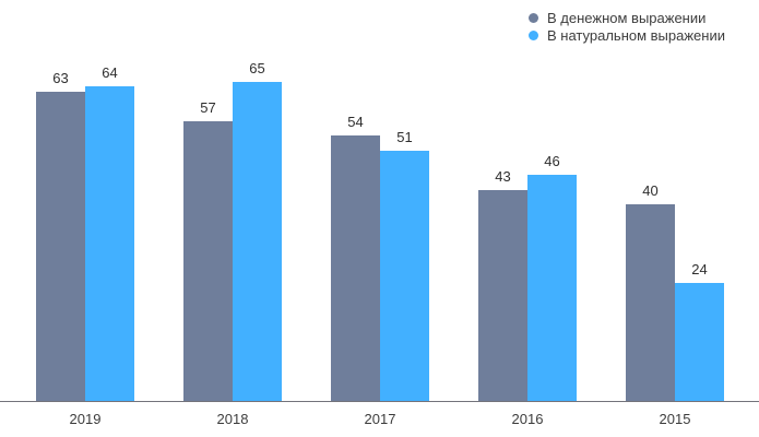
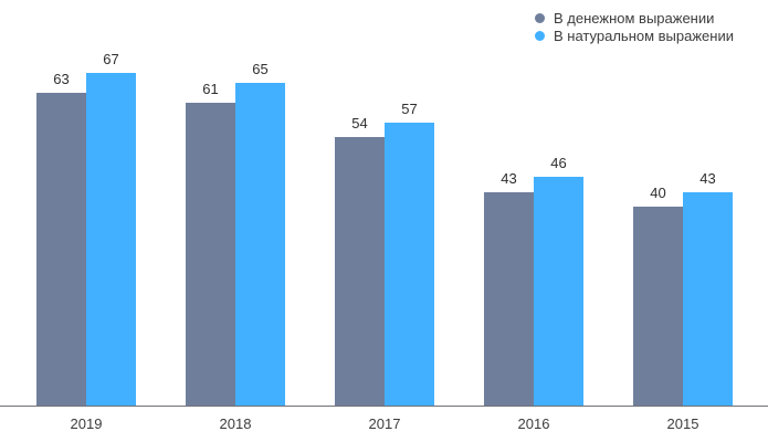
В натуральном выражении/2019: 64 -> 67
В денежном выражении/2018: 57 -> 61
В натуральном выражении/2017: 51 -> 57
В натуральном выражении/2015: 24 -> 43
